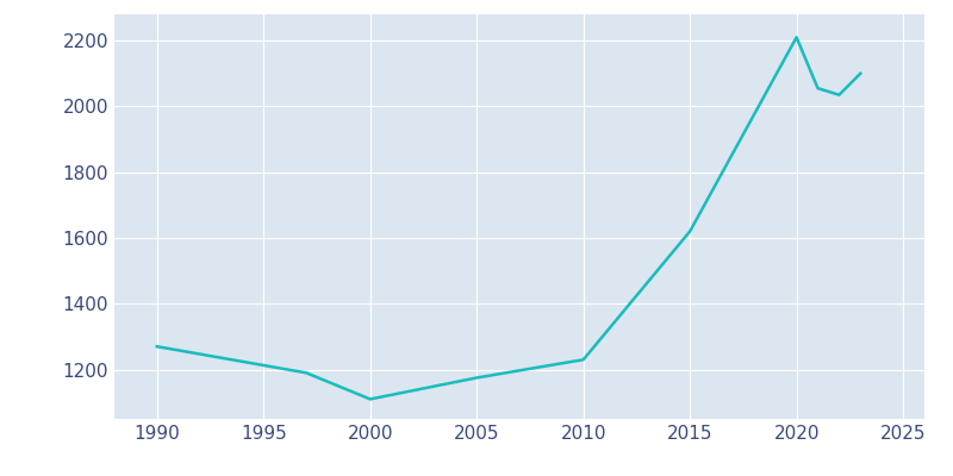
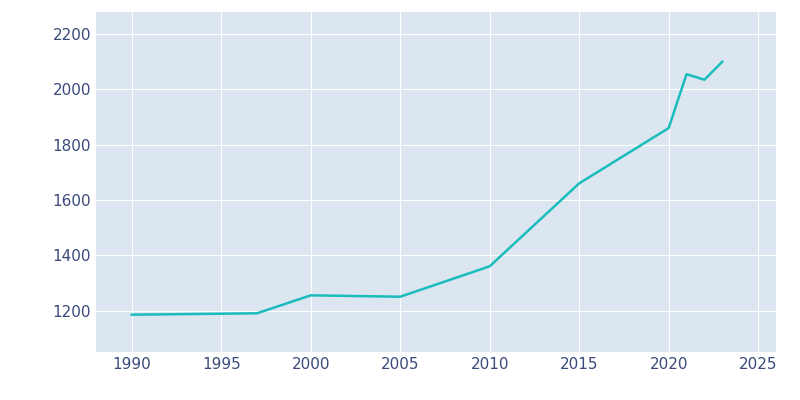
1990: 1270 -> 1185
2000: 1110 -> 1255
2005: 1175 -> 1250
2010: 1230 -> 1360
2015: 1620 -> 1660
2020: 2210 -> 1860
